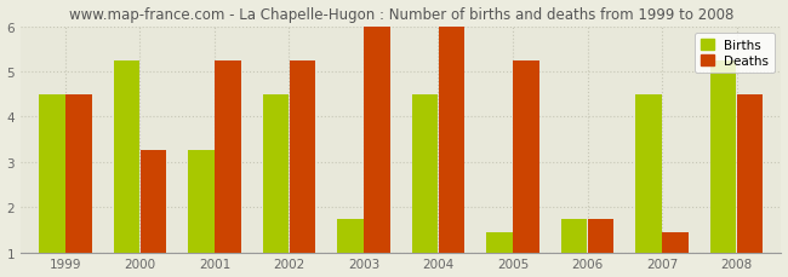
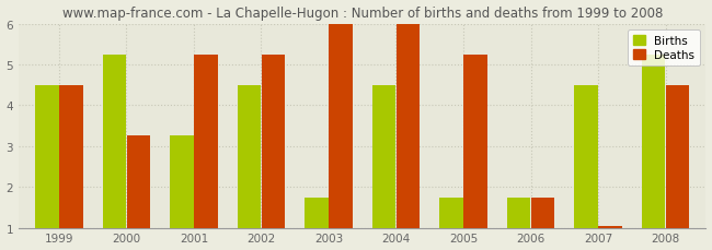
Births/2005: 1.45 -> 1.75
Deaths/2007: 1.45 -> 1.05
